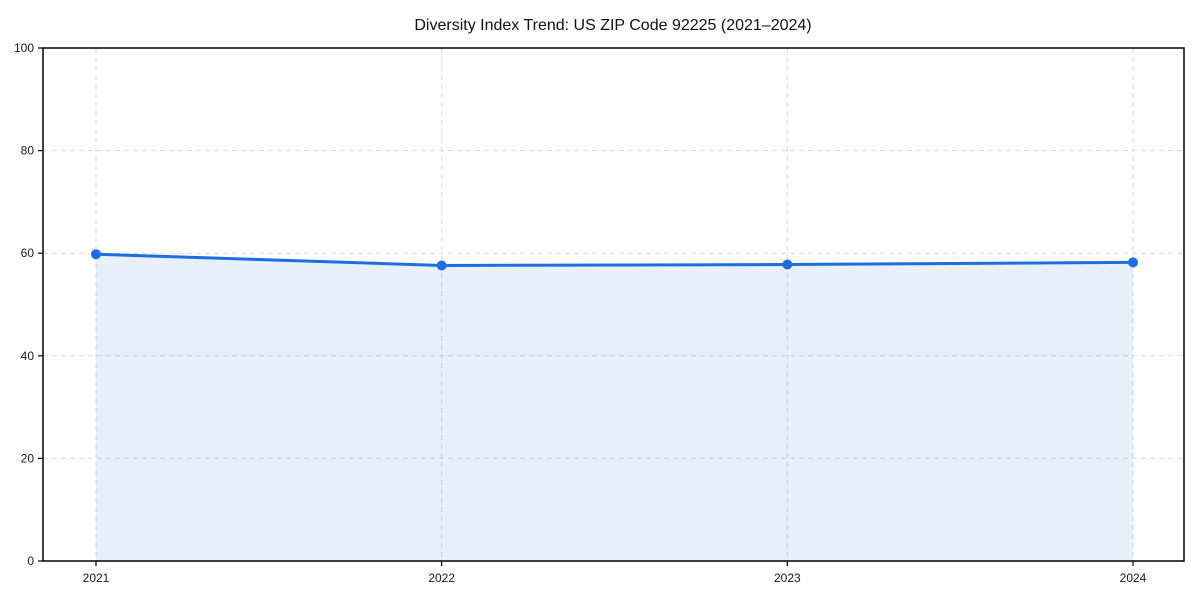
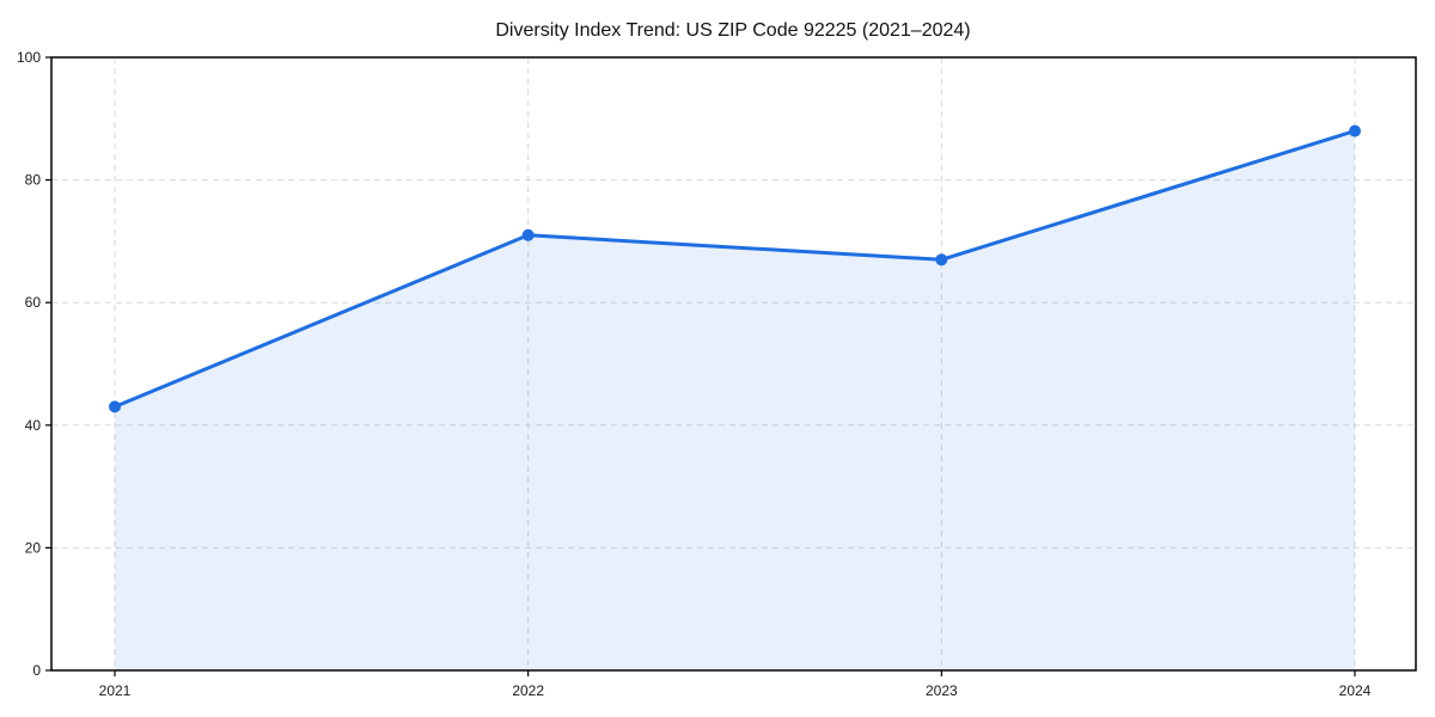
2021: 60 -> 43
2022: 58 -> 71
2023: 58 -> 67
2024: 58 -> 88
